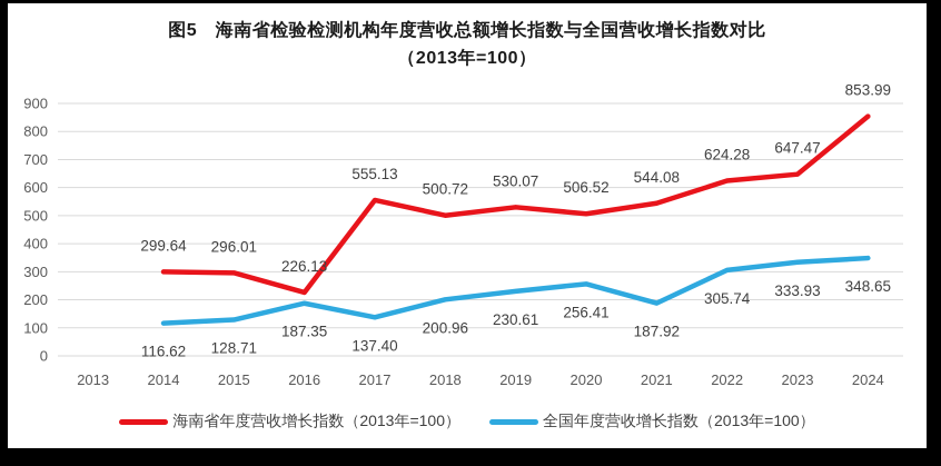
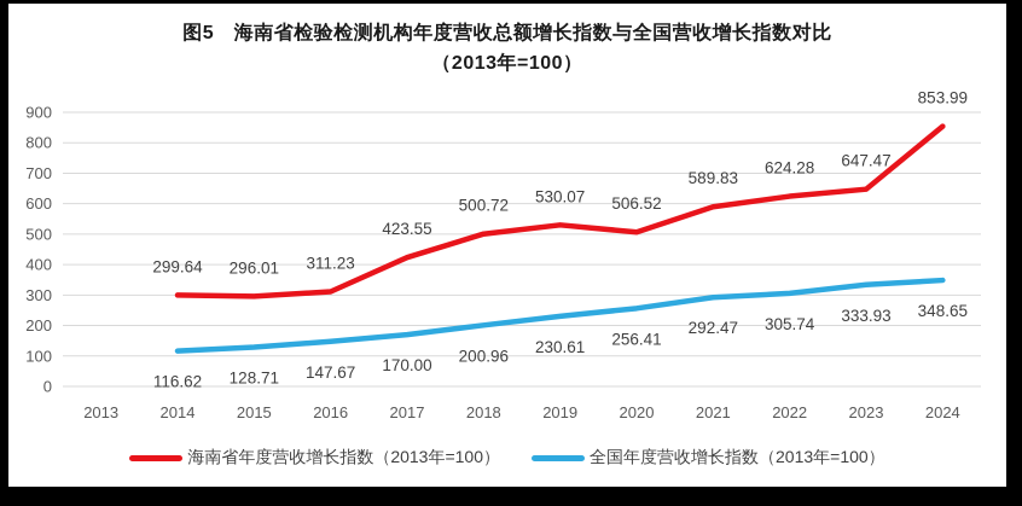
海南省年度营收增长指数（2013年=100）/2016: 226.13 -> 311.23
全国年度营收增长指数（2013年=100）/2016: 187.35 -> 147.67
海南省年度营收增长指数（2013年=100）/2017: 555.13 -> 423.55
全国年度营收增长指数（2013年=100）/2017: 137.40 -> 170.00
海南省年度营收增长指数（2013年=100）/2021: 544.08 -> 589.83
全国年度营收增长指数（2013年=100）/2021: 187.92 -> 292.47
